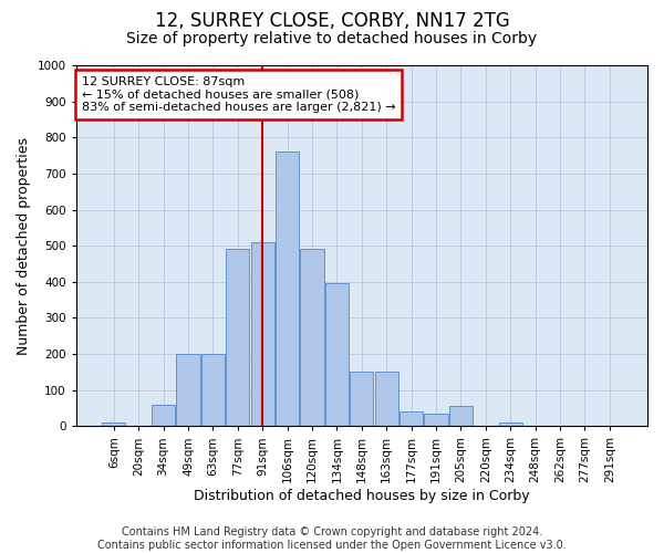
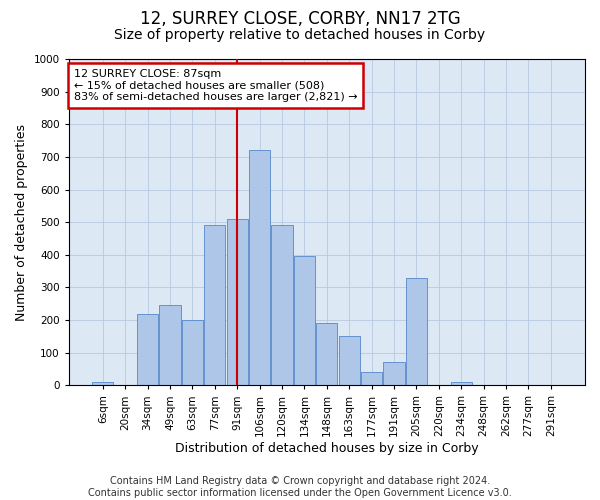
34sqm: 60 -> 220
49sqm: 200 -> 245
106sqm: 760 -> 720
148sqm: 150 -> 190
191sqm: 35 -> 70
205sqm: 55 -> 330
